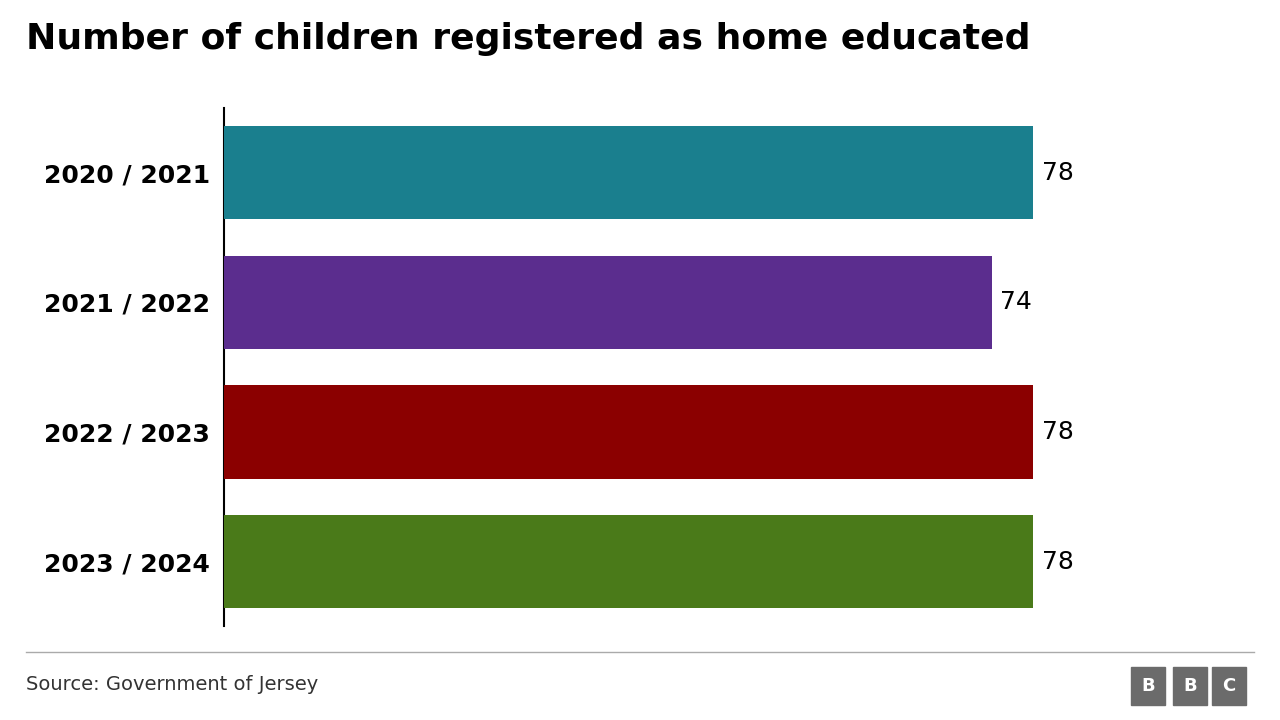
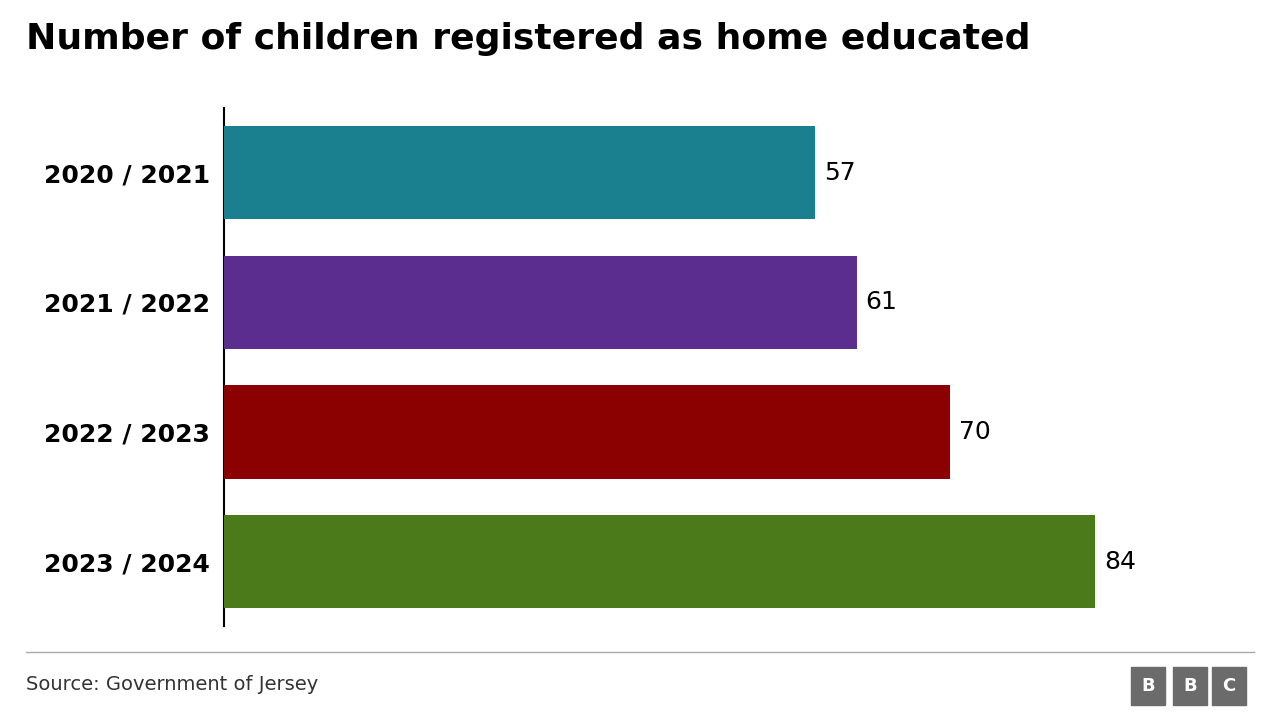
2020 / 2021: 78 -> 57
2021 / 2022: 74 -> 61
2022 / 2023: 78 -> 70
2023 / 2024: 78 -> 84
